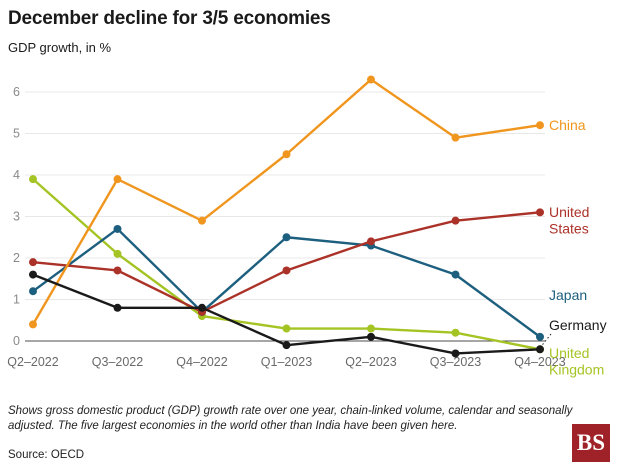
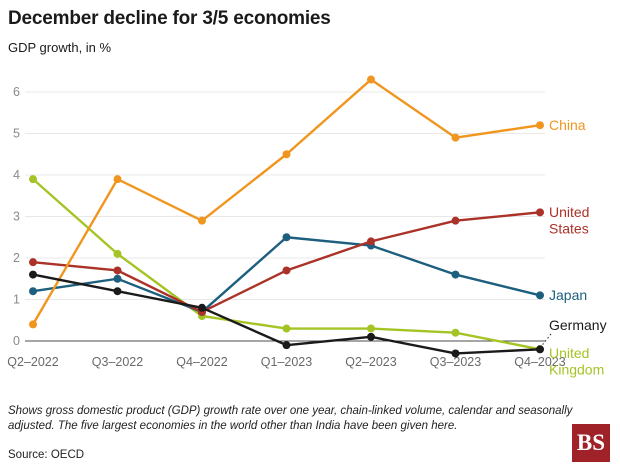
Japan/Q3–2022: 2.7 -> 1.5
Germany/Q3–2022: 0.8 -> 1.2
Japan/Q4–2023: 0.1 -> 1.1
